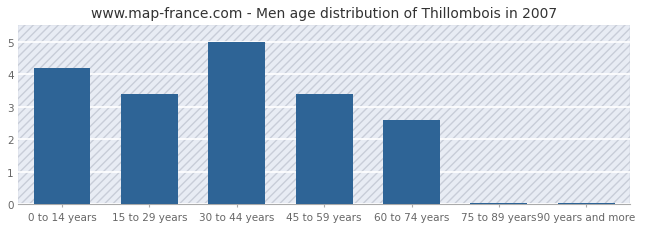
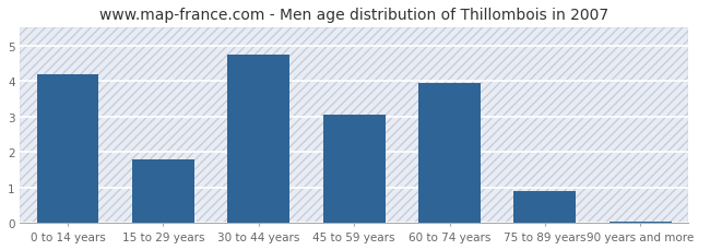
15 to 29 years: 3.40 -> 1.80
30 to 44 years: 5.00 -> 4.75
45 to 59 years: 3.40 -> 3.05
60 to 74 years: 2.60 -> 3.95
75 to 89 years: 0.05 -> 0.90
